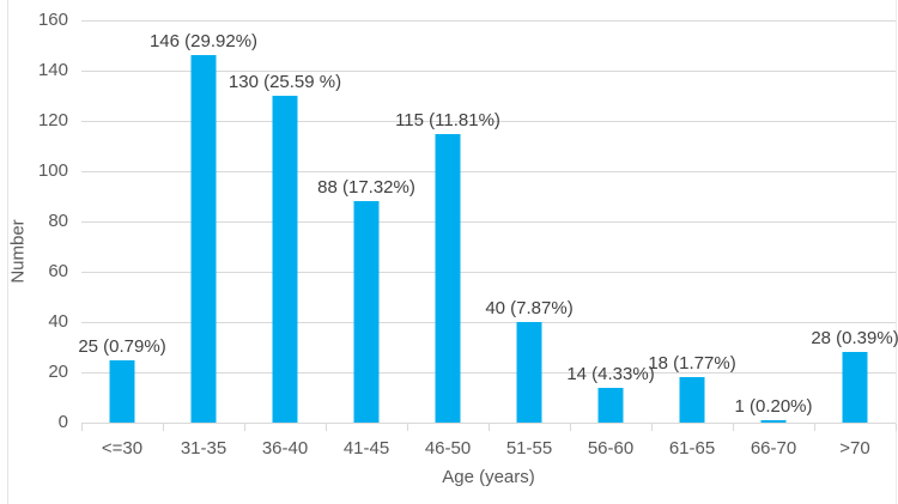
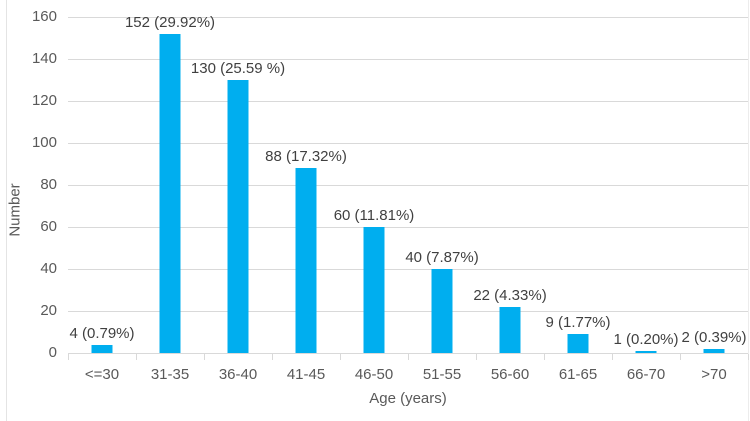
<=30: 25 -> 4
31-35: 146 -> 152
46-50: 115 -> 60
56-60: 14 -> 22
61-65: 18 -> 9
>70: 28 -> 2
